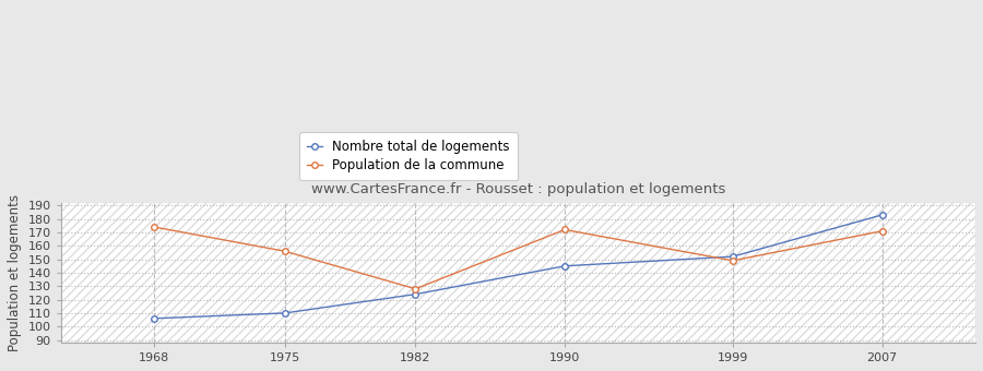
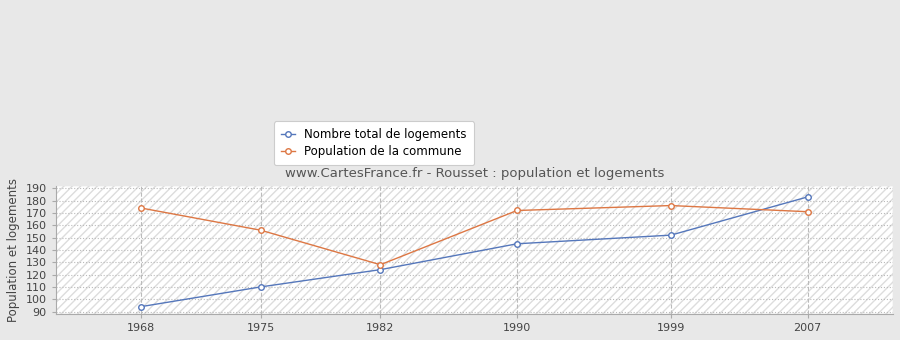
Nombre total de logements/1968: 106 -> 94
Population de la commune/1999: 149 -> 176
